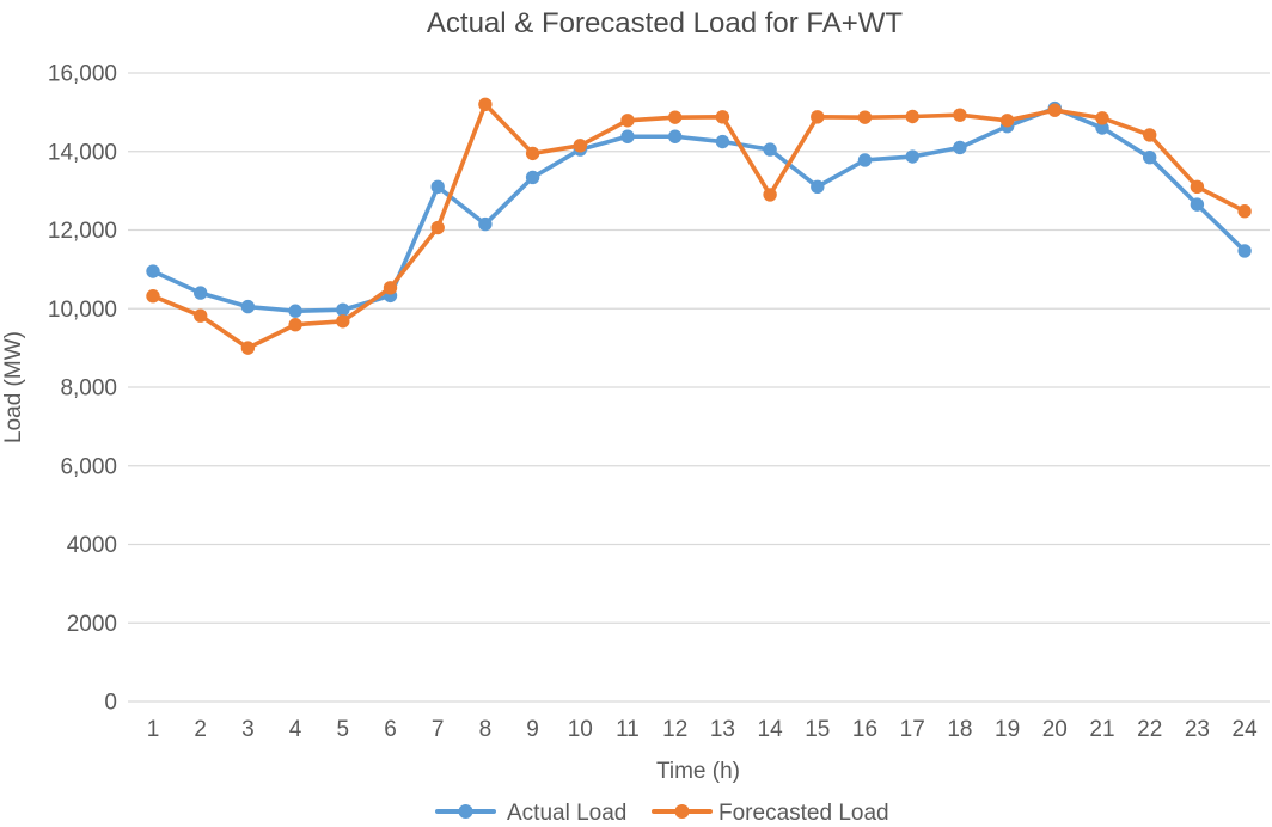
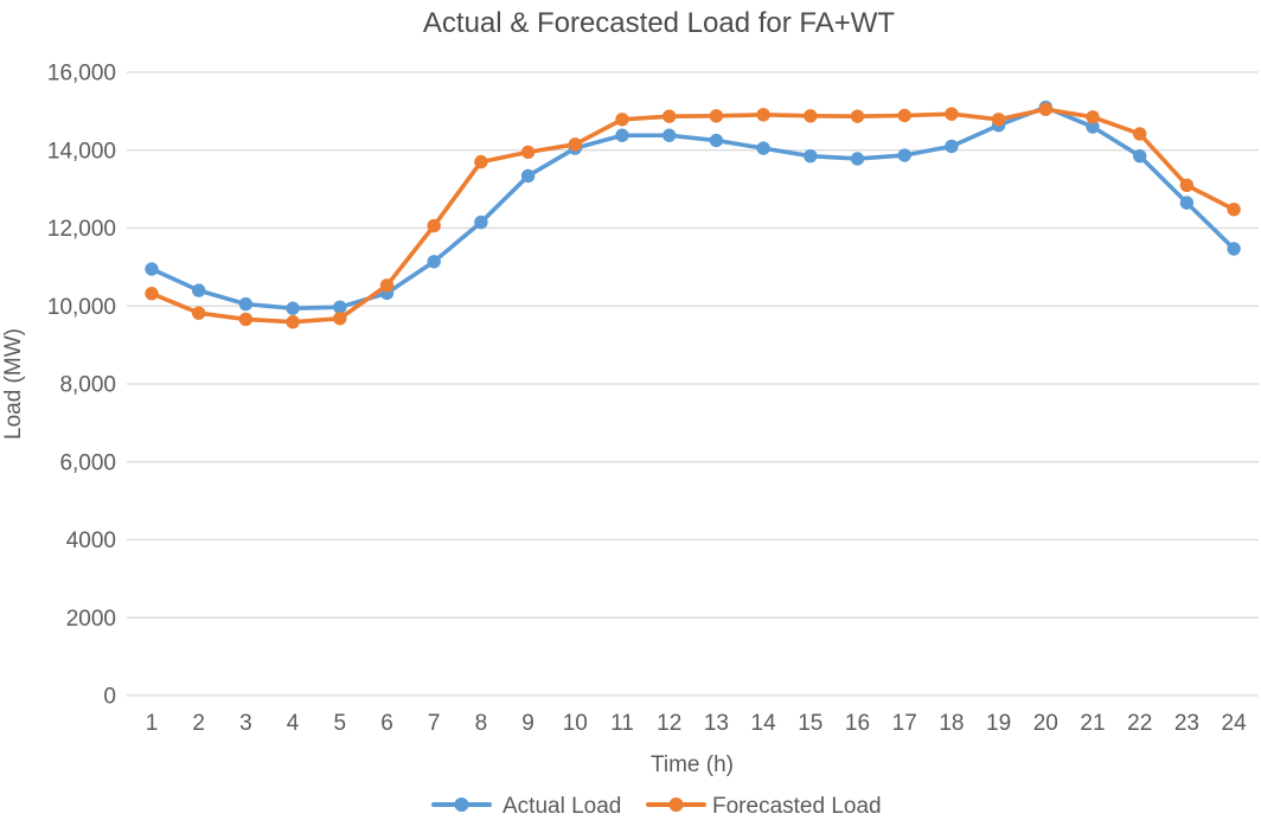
Forecasted Load/3: 9000 -> 9700
Actual Load/7: 13100 -> 11100
Forecasted Load/8: 15200 -> 13700
Forecasted Load/14: 12900 -> 14900
Actual Load/15: 13100 -> 13800
